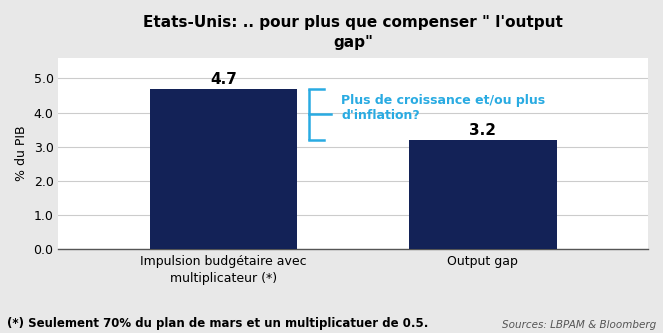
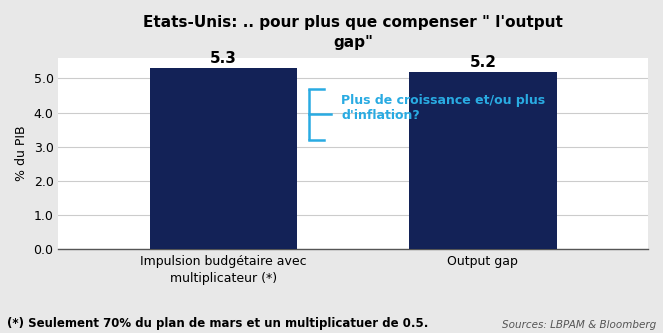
Impulsion budgétaire avec multiplicateur (*): 4.7 -> 5.3
Output gap: 3.2 -> 5.2
